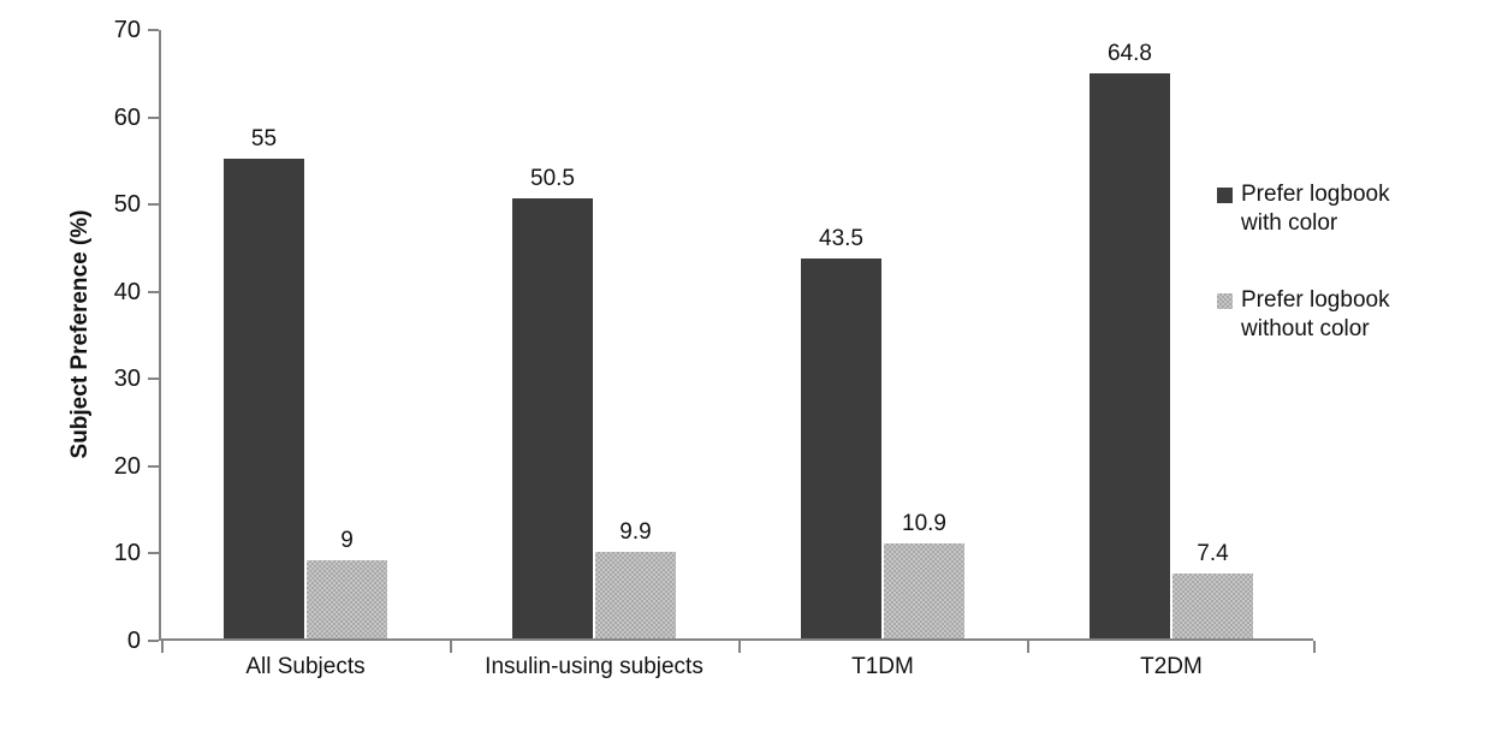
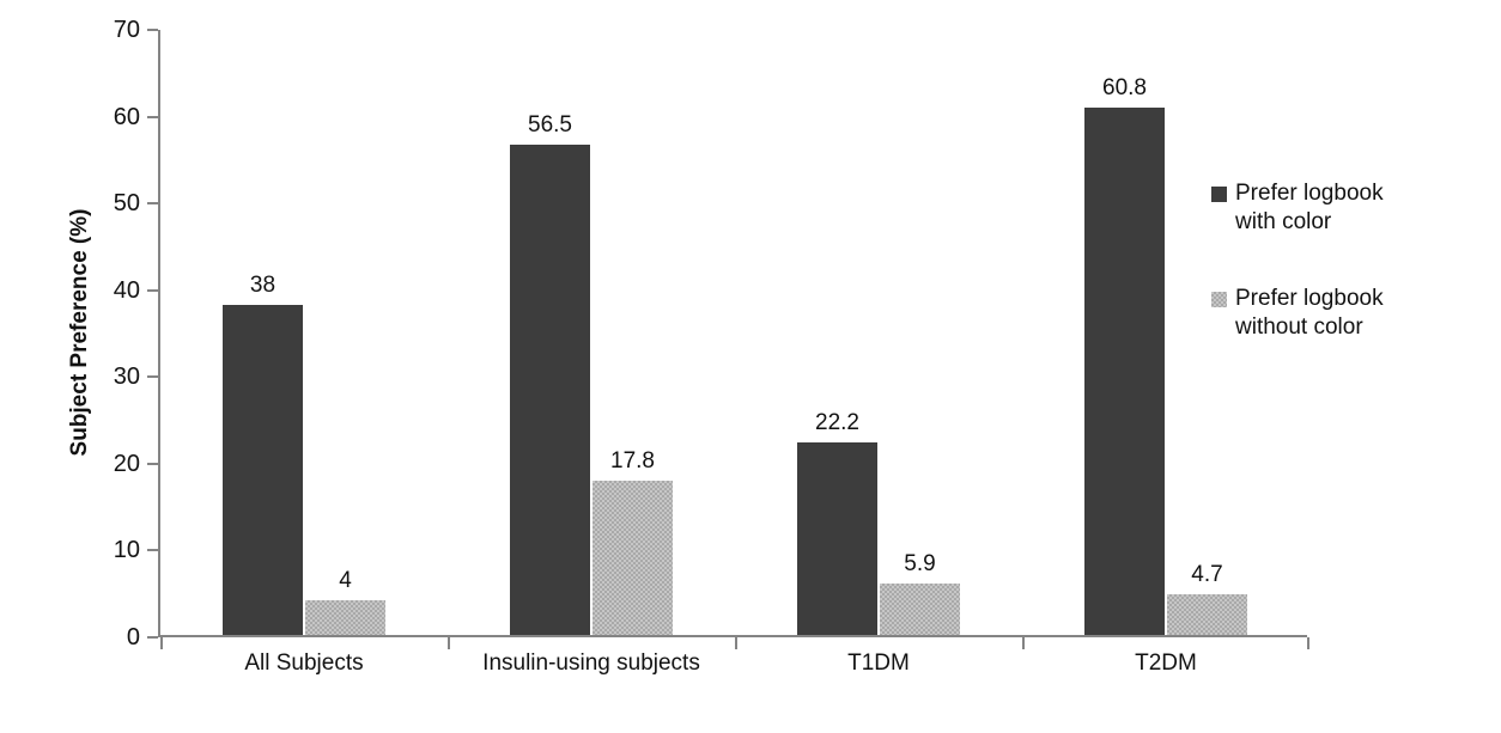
Prefer logbook with color/All Subjects: 55 -> 38
Prefer logbook without color/All Subjects: 9 -> 4
Prefer logbook with color/Insulin-using subjects: 50.5 -> 56.5
Prefer logbook without color/Insulin-using subjects: 9.9 -> 17.8
Prefer logbook with color/T1DM: 43.5 -> 22.2
Prefer logbook without color/T1DM: 10.9 -> 5.9
Prefer logbook with color/T2DM: 64.8 -> 60.8
Prefer logbook without color/T2DM: 7.4 -> 4.7
